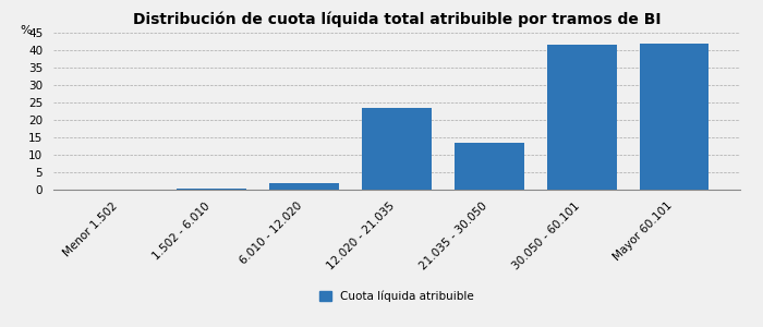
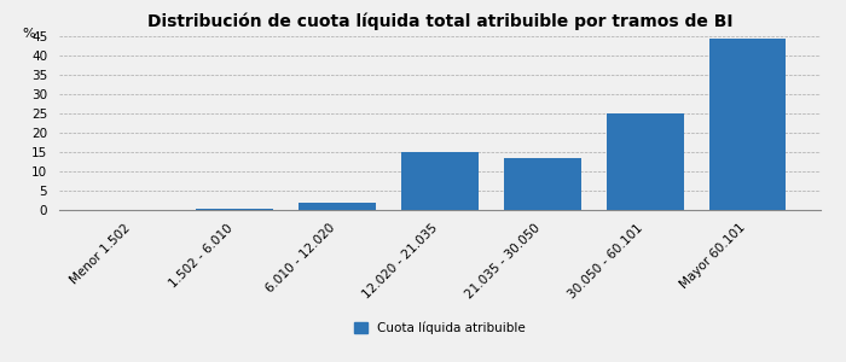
12.020 - 21.035: 23.5 -> 15.0
30.050 - 60.101: 41.5 -> 25.0
Mayor 60.101: 42.0 -> 44.5
